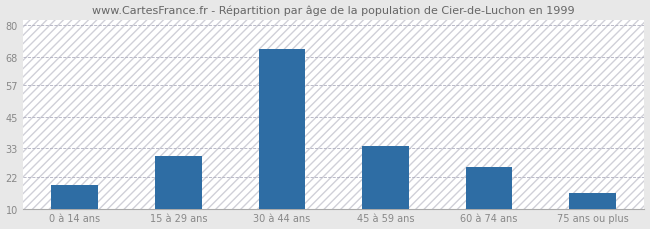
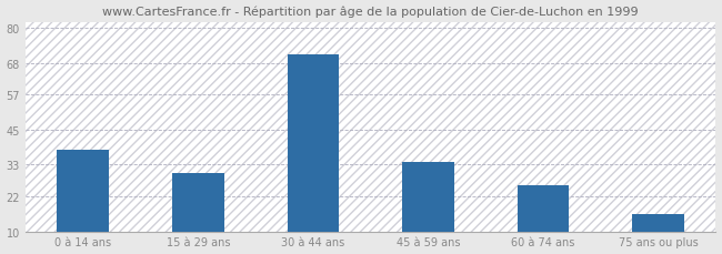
0 à 14 ans: 19 -> 38
